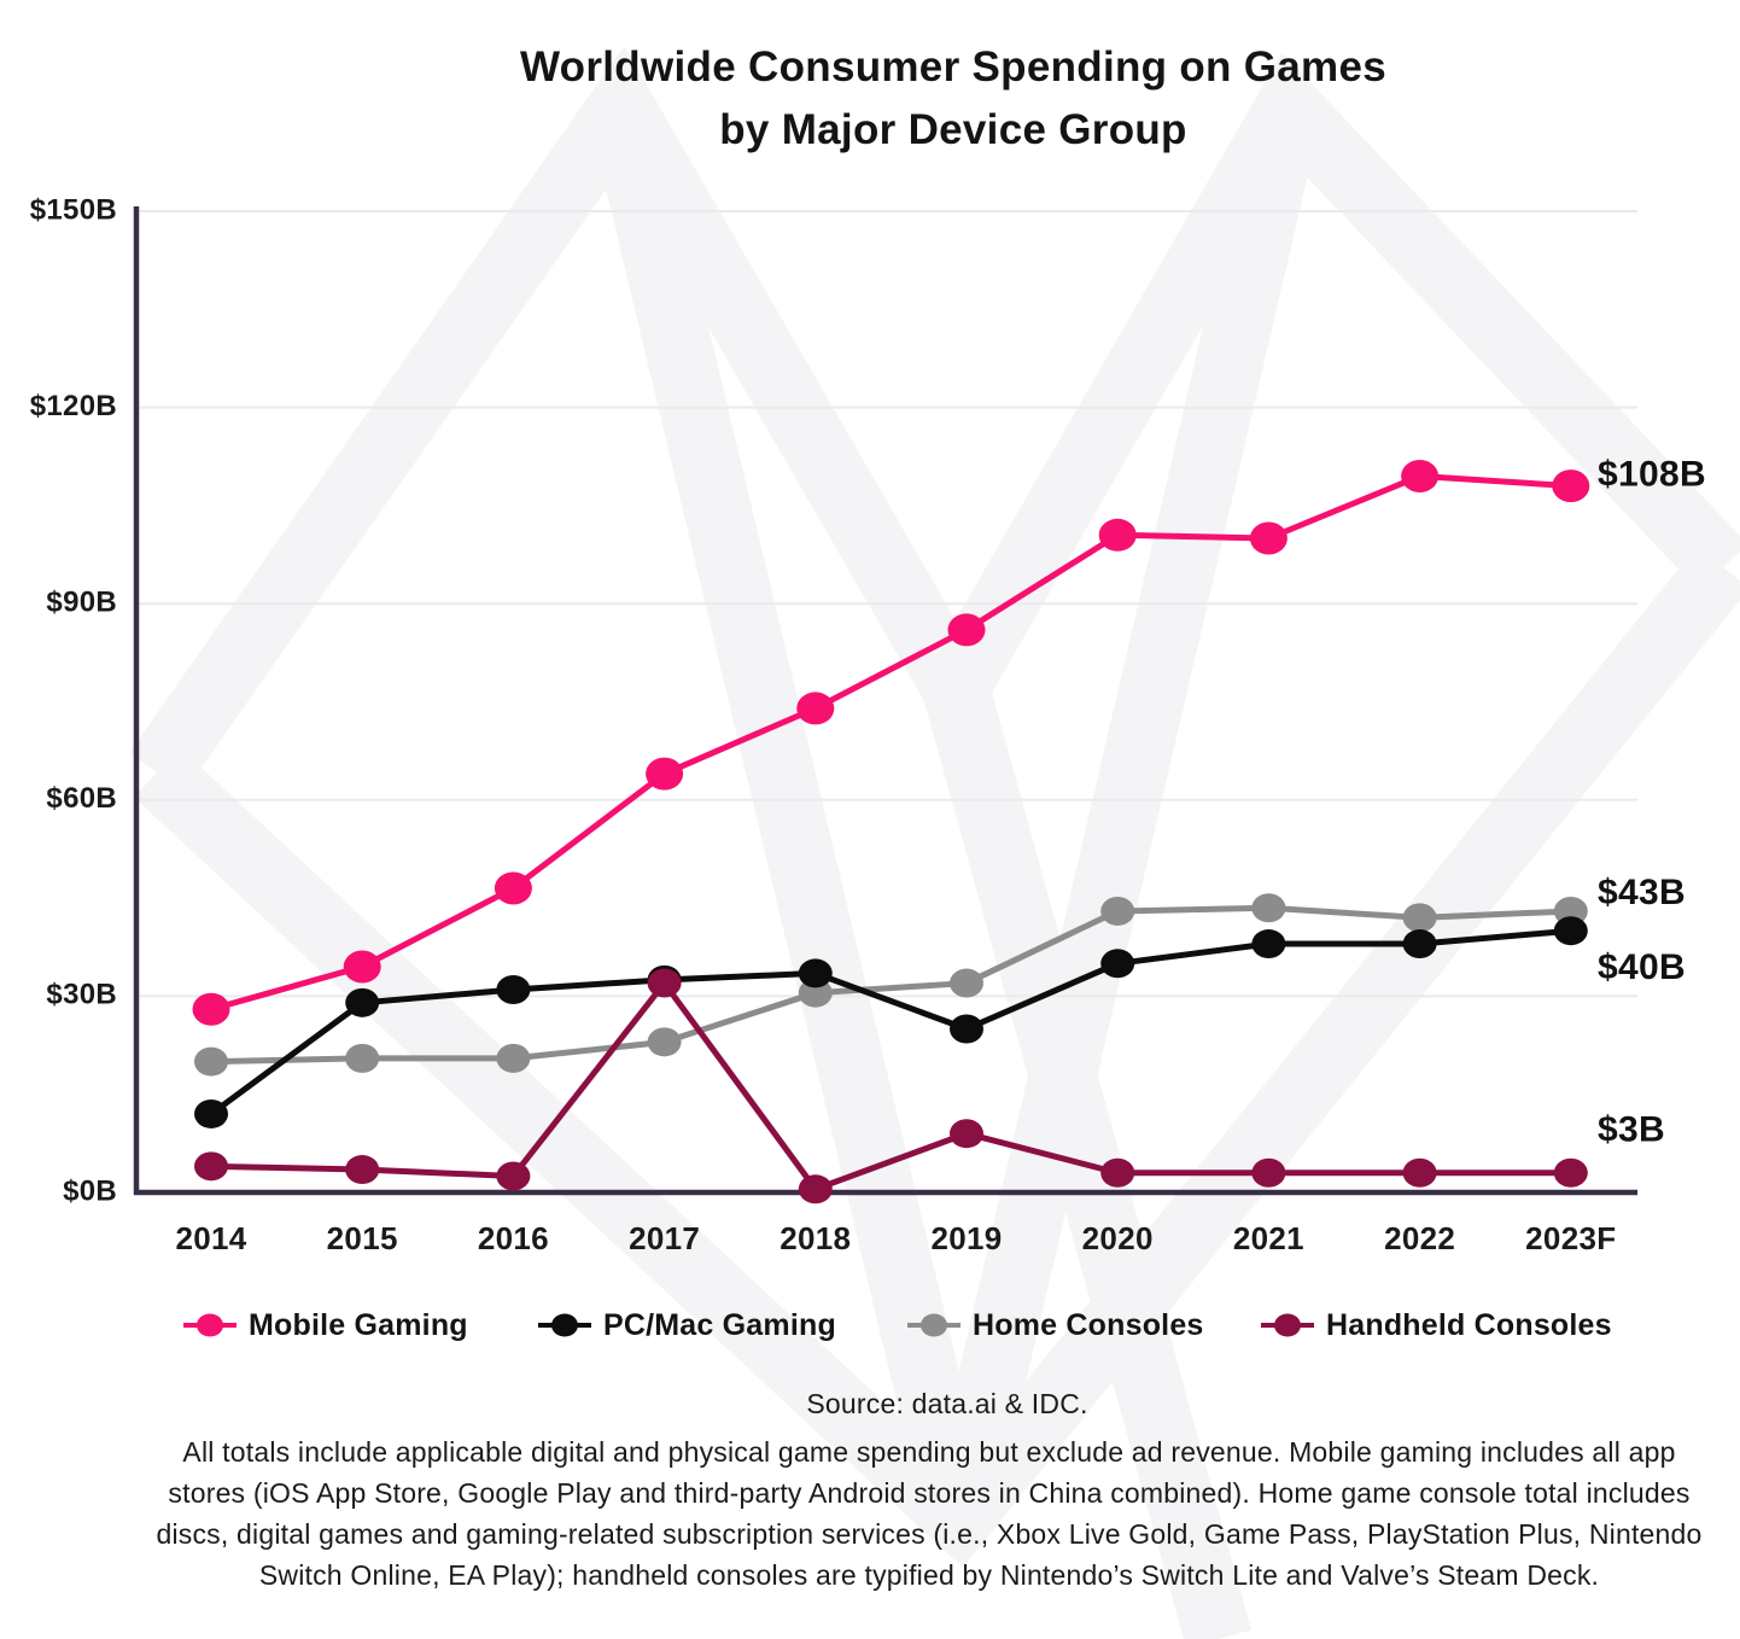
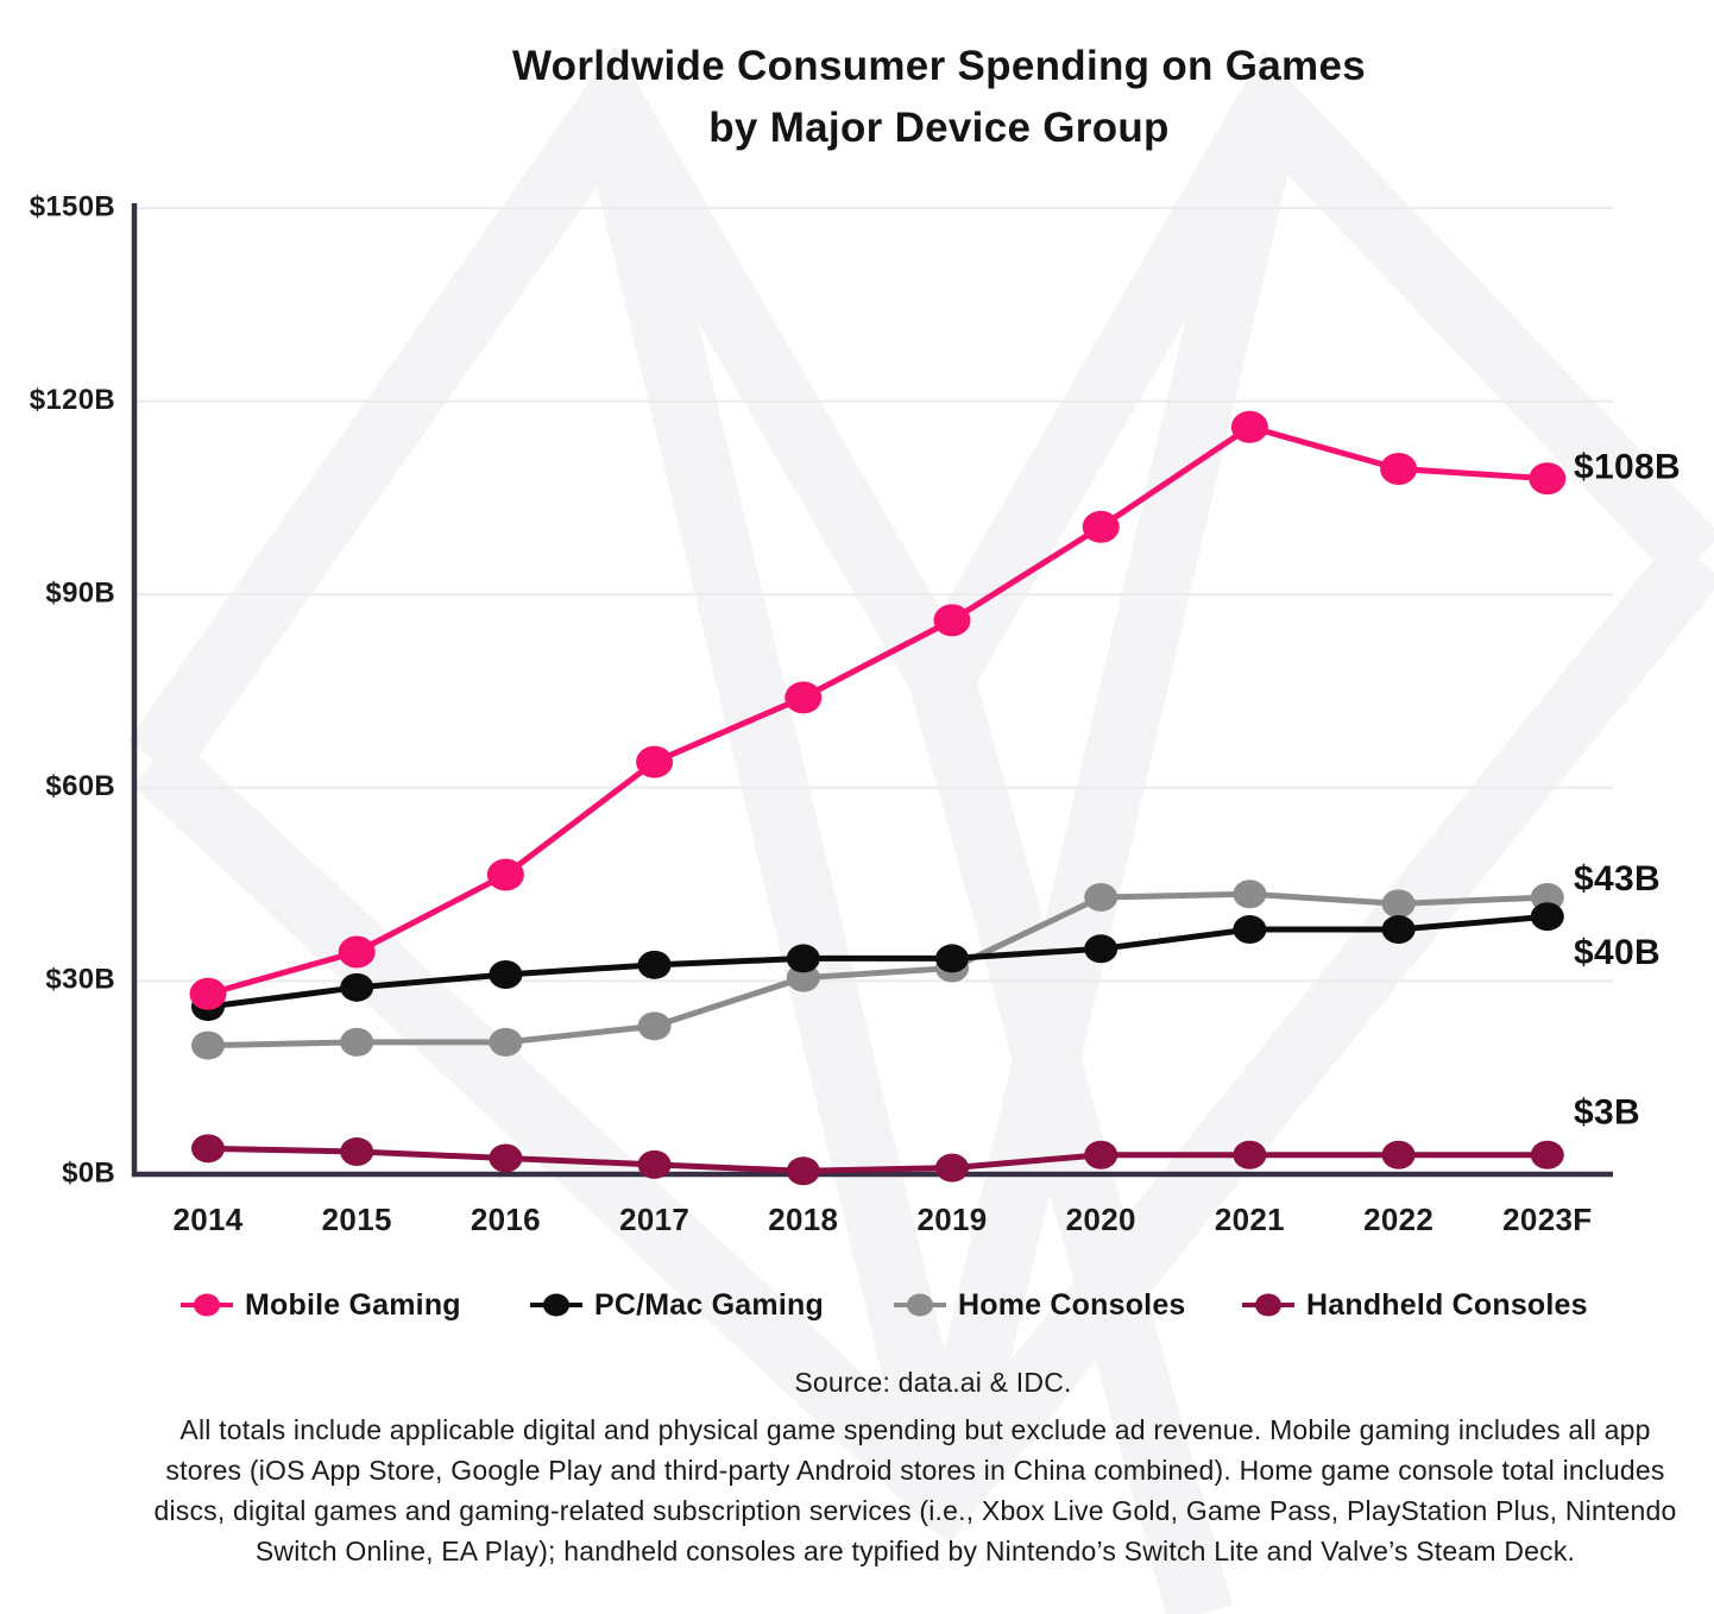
PC/Mac Gaming/2014: $12B -> $26B
Handheld Consoles/2017: $32B -> $2B
PC/Mac Gaming/2019: $25B -> $34B
Handheld Consoles/2019: $9B -> $1B
Mobile Gaming/2021: $100B -> $116B
